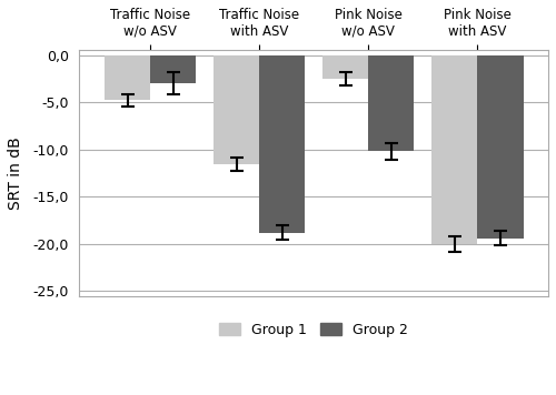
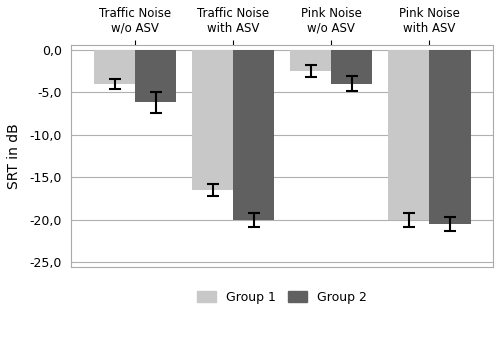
Group 1/Traffic Noise w/o ASV: -4,8 -> -4,0
Group 2/Traffic Noise w/o ASV: -3,0 -> -6,2
Group 1/Traffic Noise with ASV: -11,6 -> -16,5
Group 2/Traffic Noise with ASV: -18,8 -> -20,0
Group 2/Pink Noise w/o ASV: -10,2 -> -4,0
Group 2/Pink Noise with ASV: -19,4 -> -20,5
